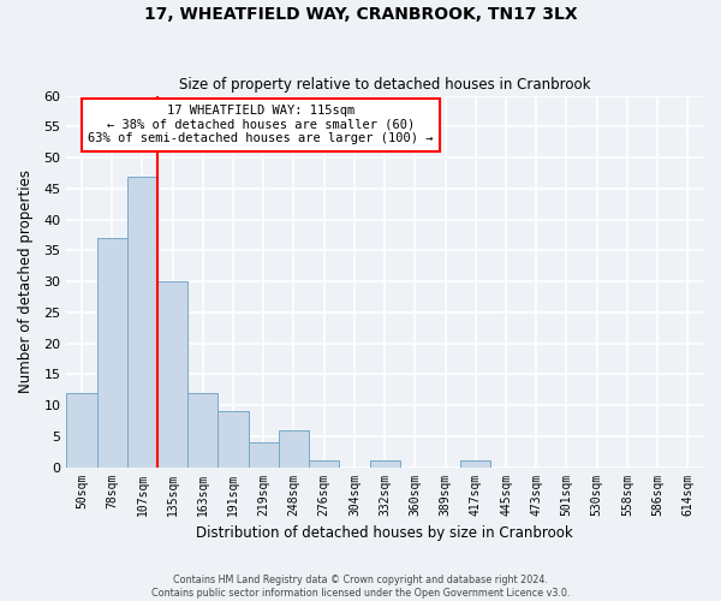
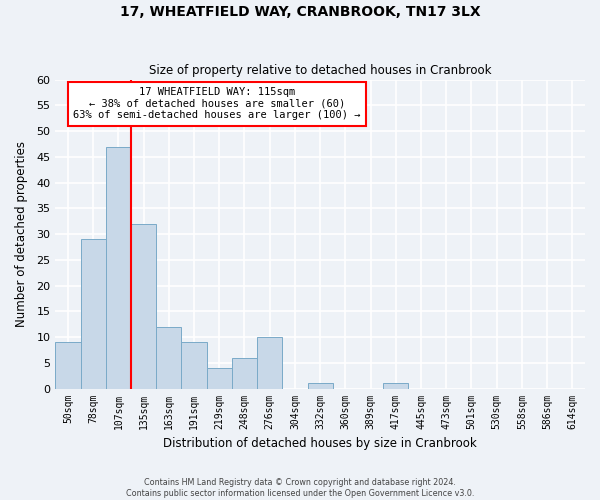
50sqm: 12 -> 9
78sqm: 37 -> 29
135sqm: 30 -> 32
276sqm: 1 -> 10
